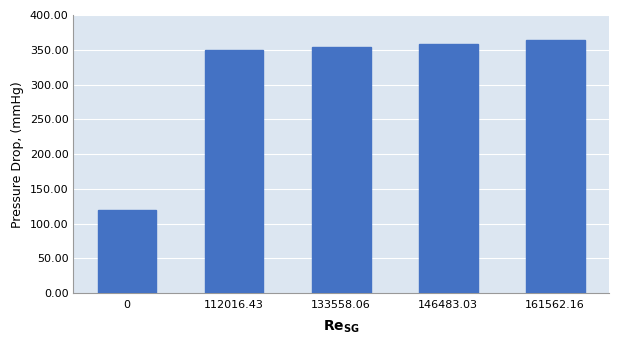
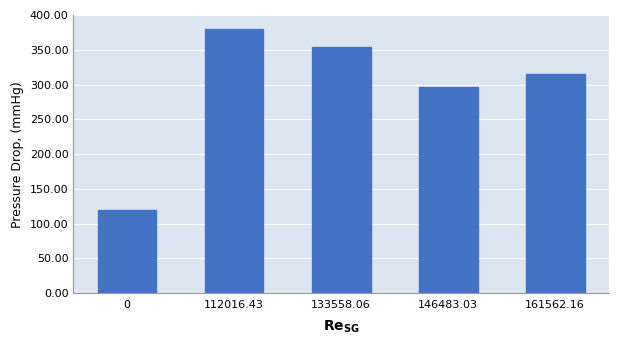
112016.43: 350 -> 380
146483.03: 359 -> 296
161562.16: 364 -> 316
